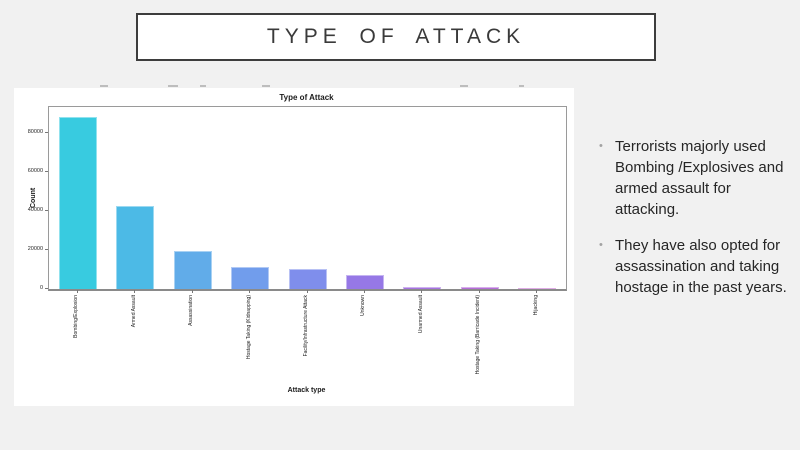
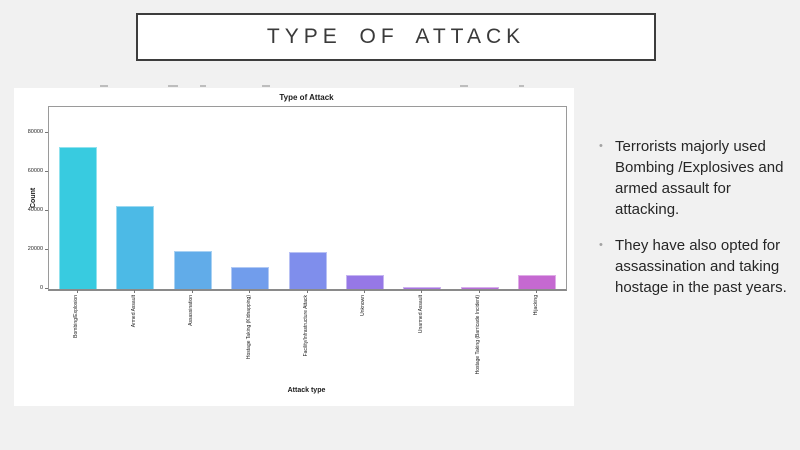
Bombing/Explosion: 88000 -> 73000
Facility/Infrastructure Attack: 10000 -> 19000
Hijacking: 1000 -> 7000
